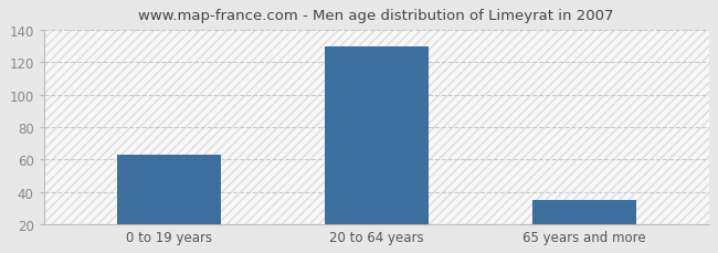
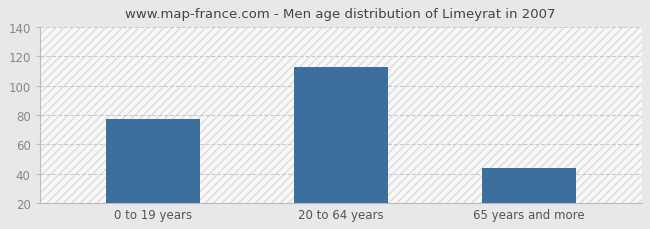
0 to 19 years: 63 -> 77
20 to 64 years: 130 -> 113
65 years and more: 35 -> 44
